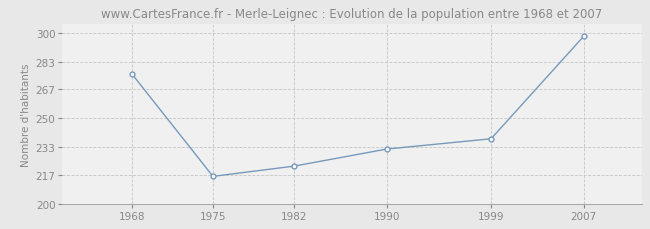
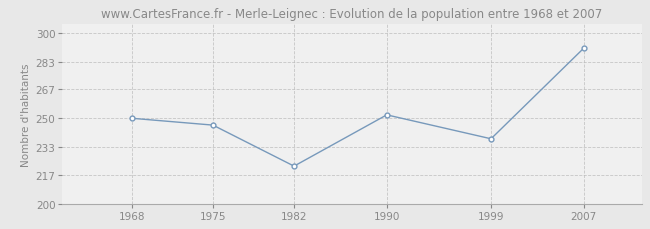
1968: 276 -> 250
1975: 216 -> 246
1990: 232 -> 252
2007: 298 -> 291
